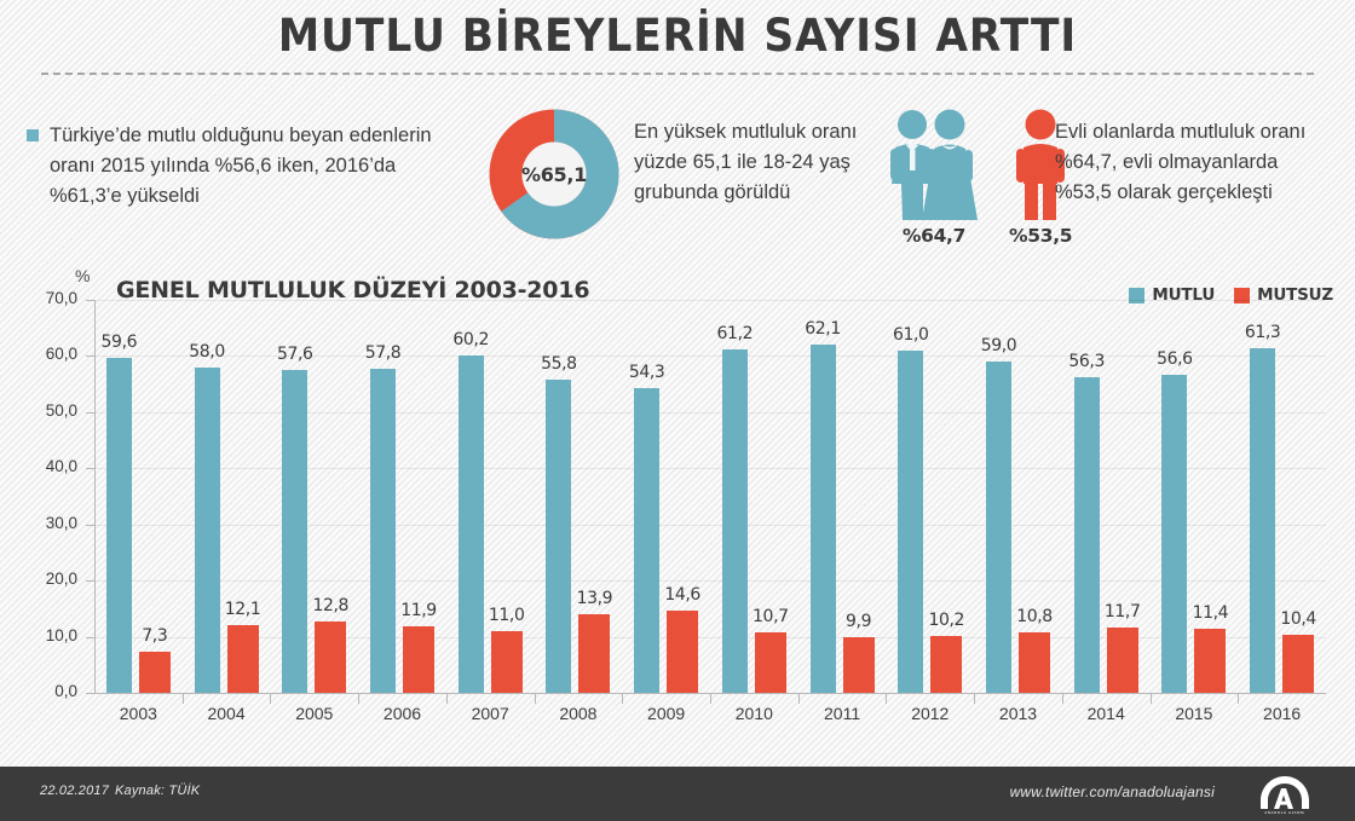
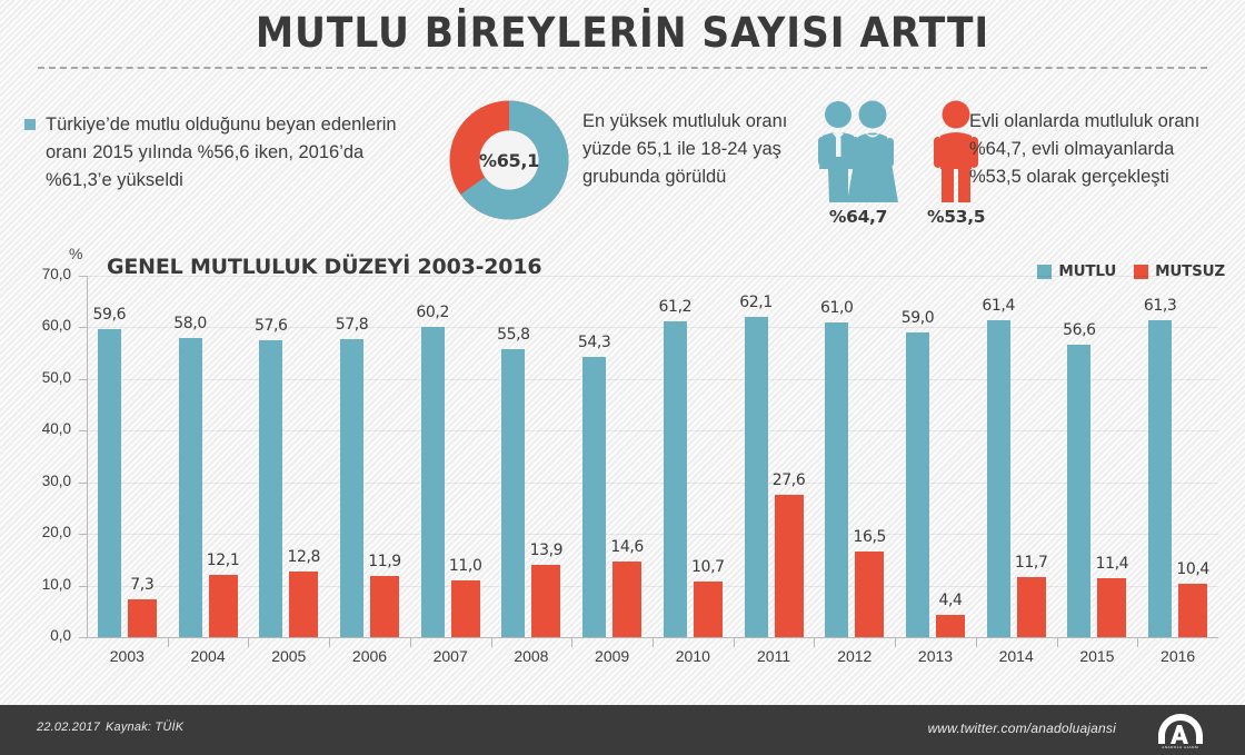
MUTSUZ/2011: 9,9 -> 27,6
MUTSUZ/2012: 10,2 -> 16,5
MUTSUZ/2013: 10,8 -> 4,4
MUTLU/2014: 56,3 -> 61,4
